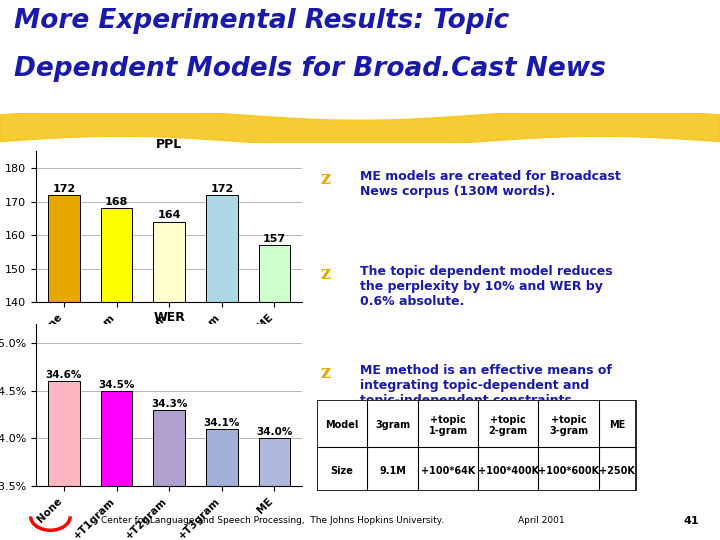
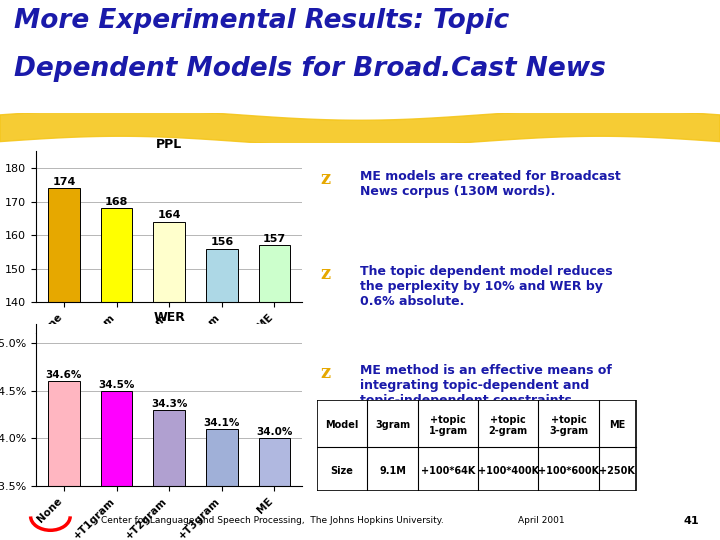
PPL/None: 172 -> 174
PPL/+T3gram: 172 -> 156
